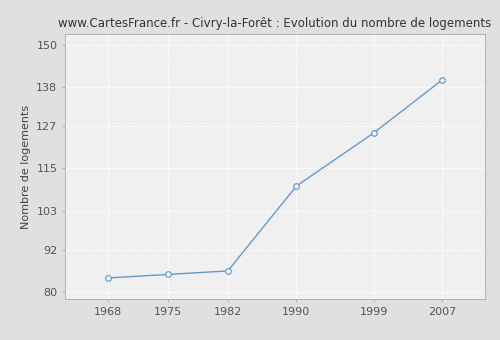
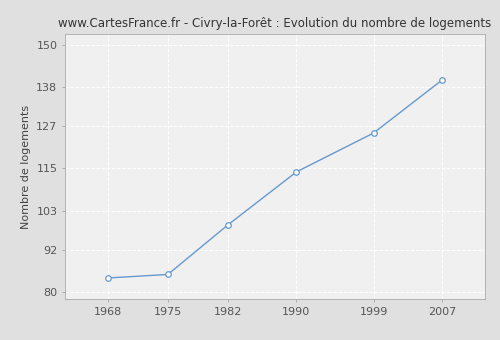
1982: 86 -> 99
1990: 110 -> 114
